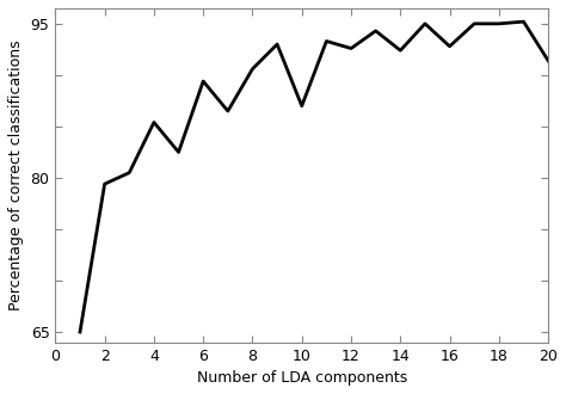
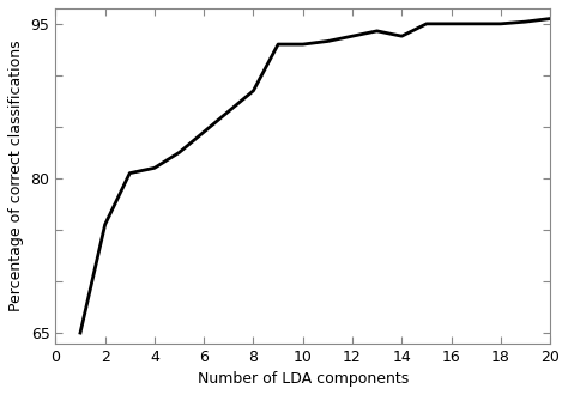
2: 79.4 -> 75.5
4: 85.4 -> 81.0
6: 89.4 -> 84.5
8: 90.6 -> 88.5
10: 87.0 -> 93.0
12: 92.6 -> 93.8
14: 92.4 -> 93.8
16: 92.8 -> 95.0
20: 91.4 -> 95.5
